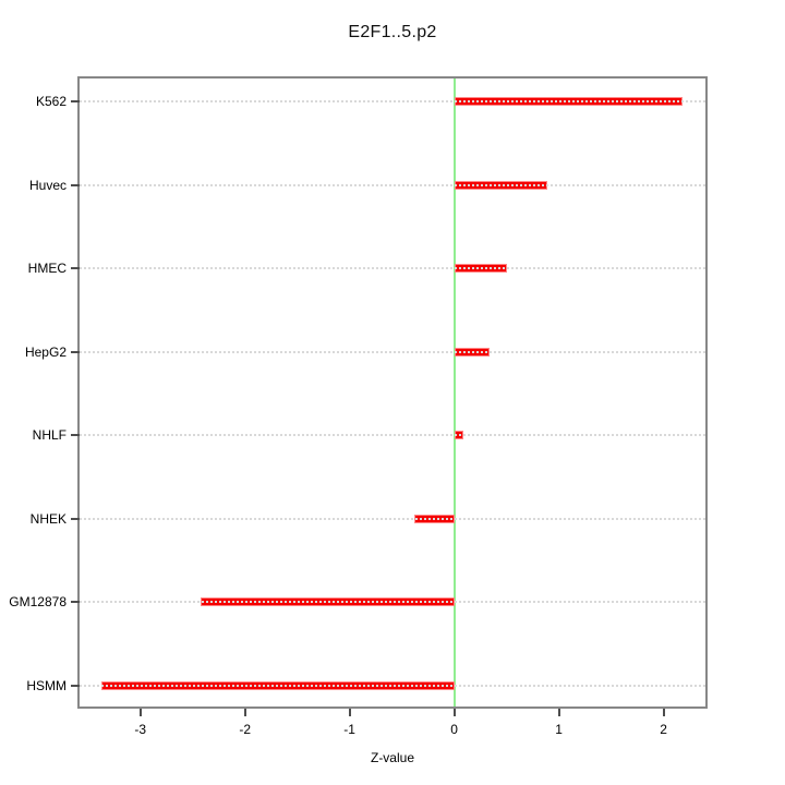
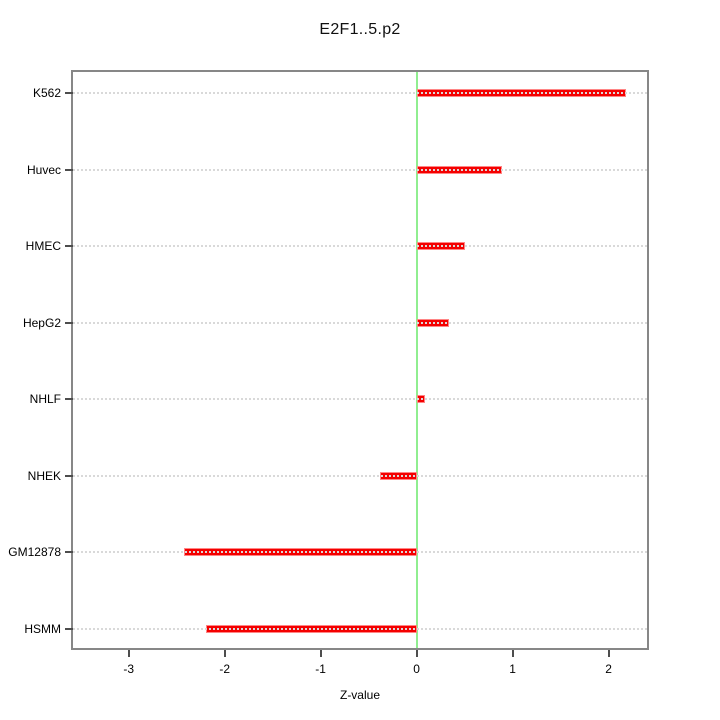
HSMM: -3.4 -> -2.2
